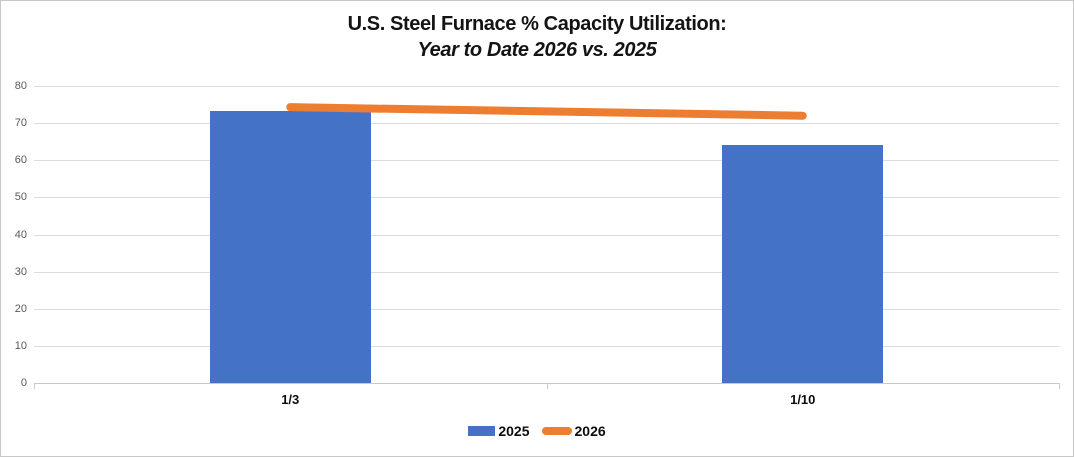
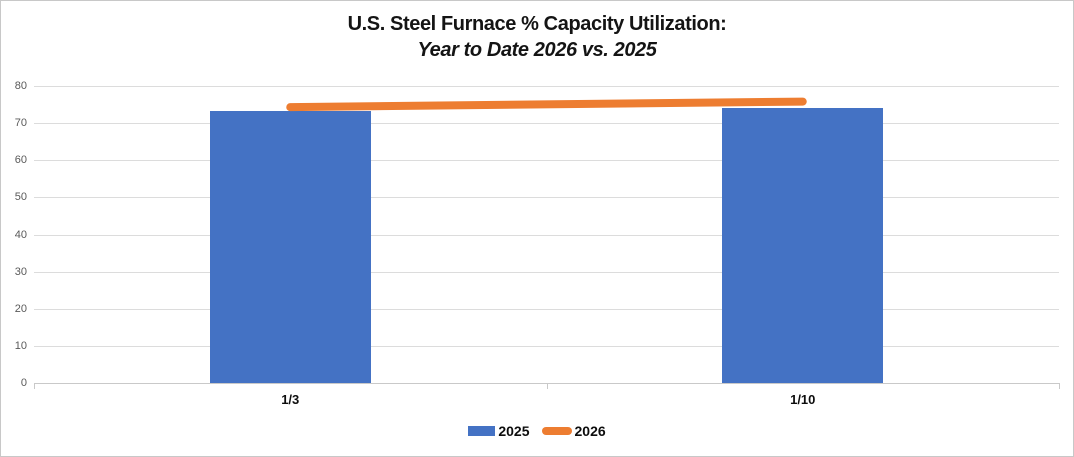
2025/1/10: 64 -> 74
2026/1/10: 72 -> 76
